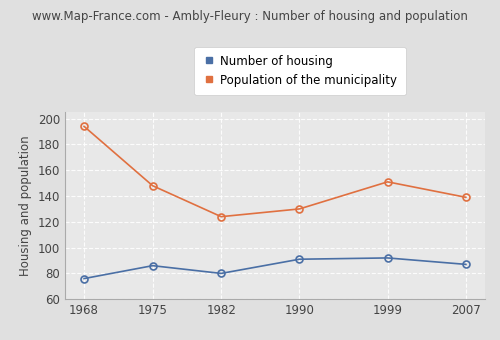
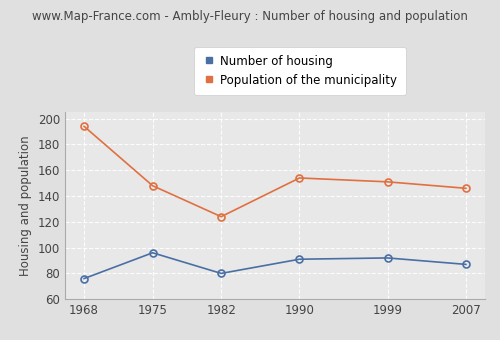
Number of housing/1975: 86 -> 96
Population of the municipality/1990: 130 -> 154
Population of the municipality/2007: 139 -> 146
